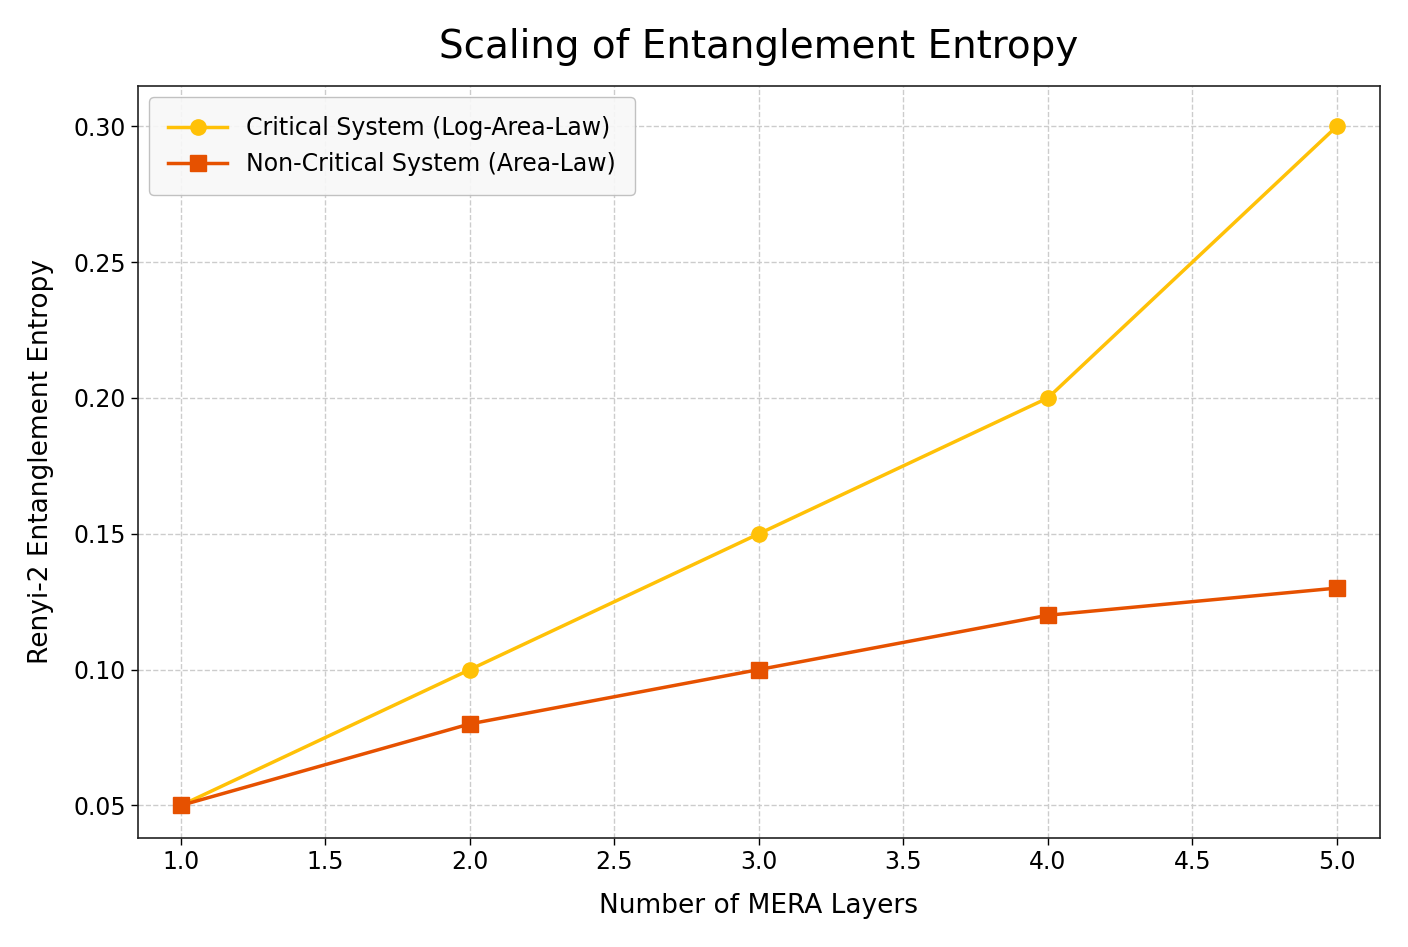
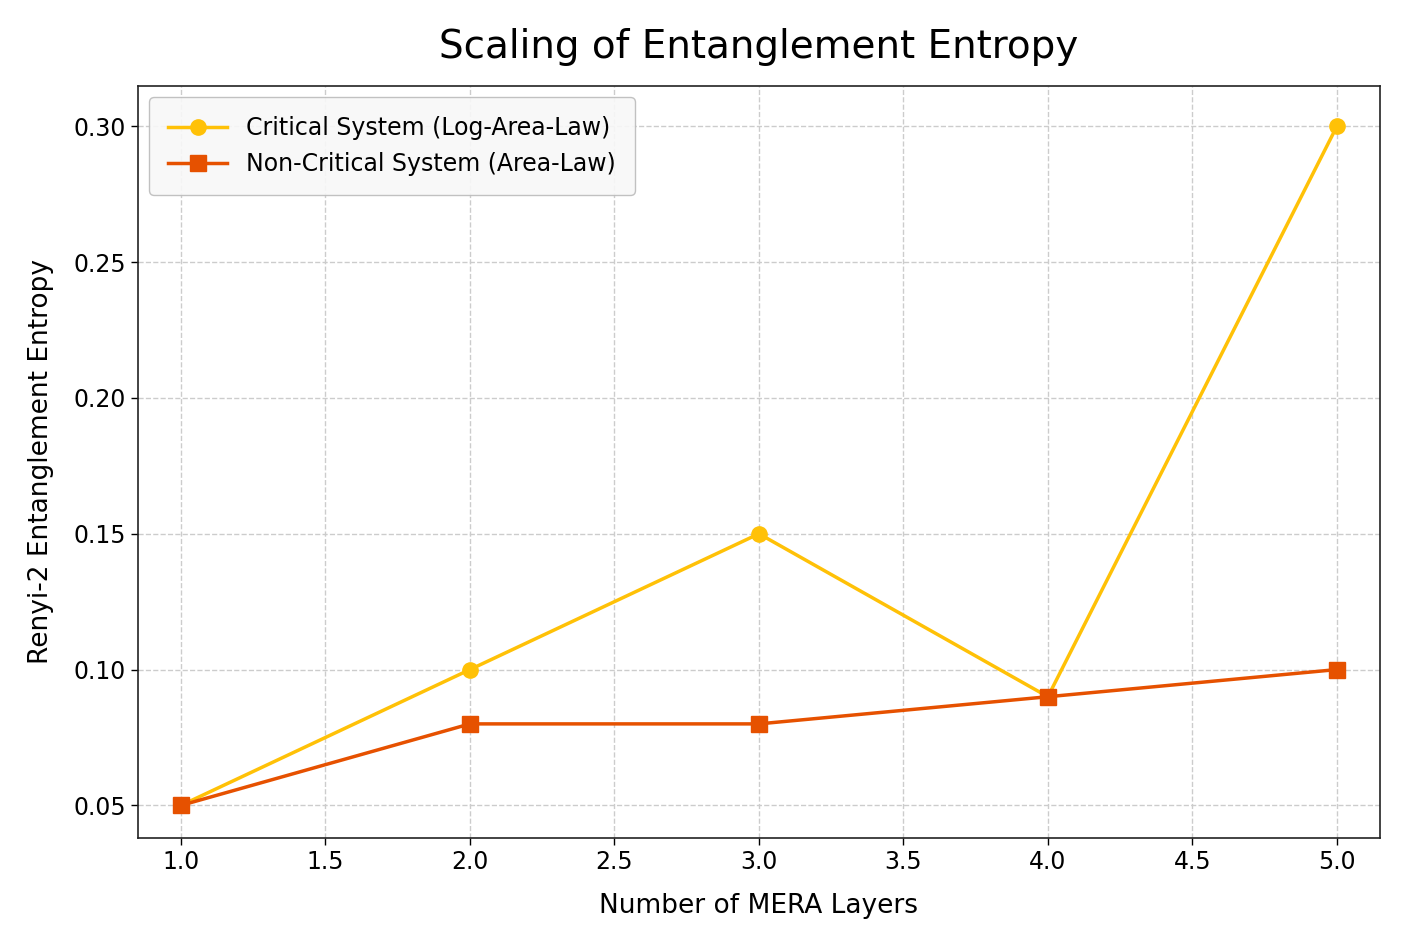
Non-Critical System (Area-Law)/3.0: 0.10 -> 0.08
Critical System (Log-Area-Law)/4.0: 0.20 -> 0.09
Non-Critical System (Area-Law)/4.0: 0.12 -> 0.09
Non-Critical System (Area-Law)/5.0: 0.13 -> 0.10
